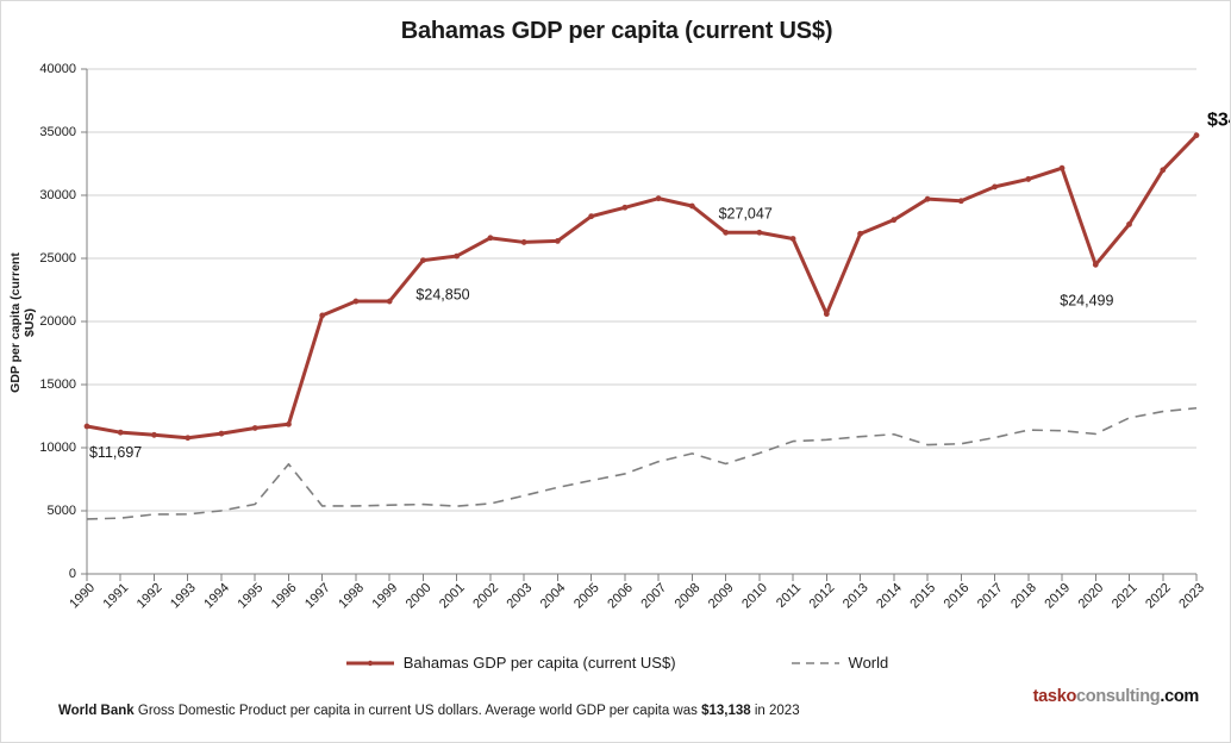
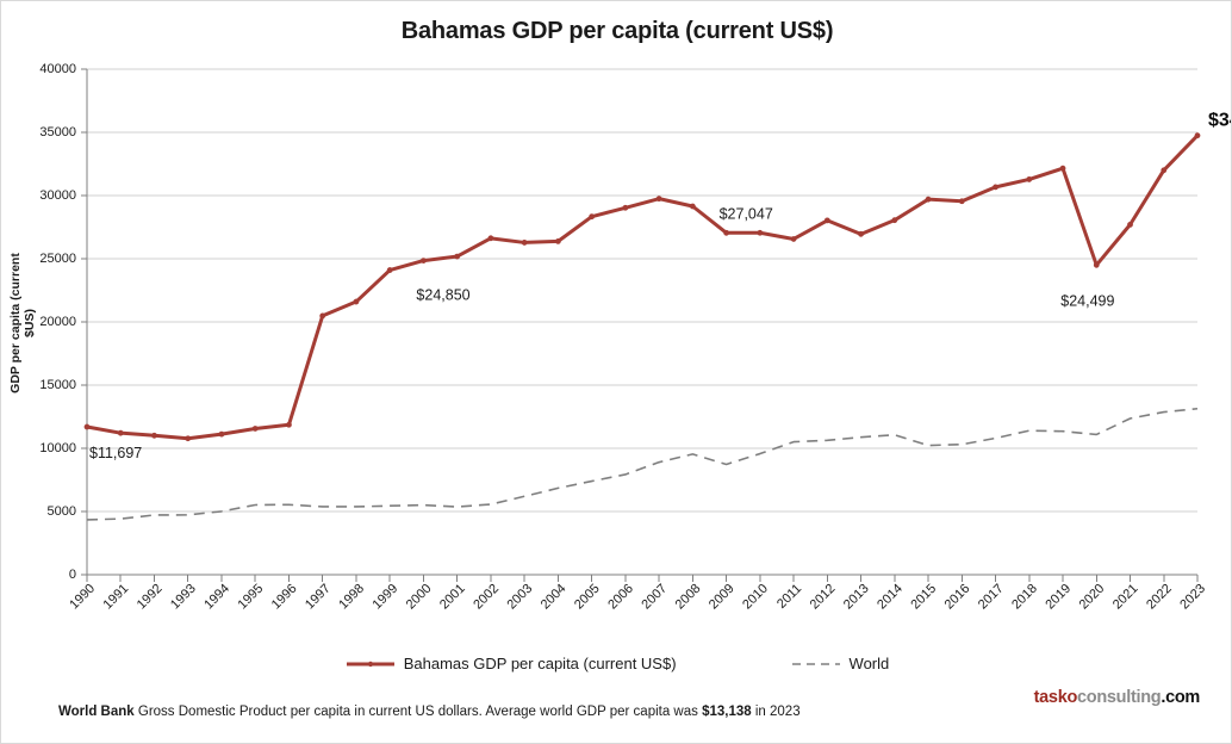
World/1996: 8700 -> 5500
Bahamas GDP per capita (current US$)/1999: 21600 -> 24100
Bahamas GDP per capita (current US$)/2012: 20600 -> 28000
